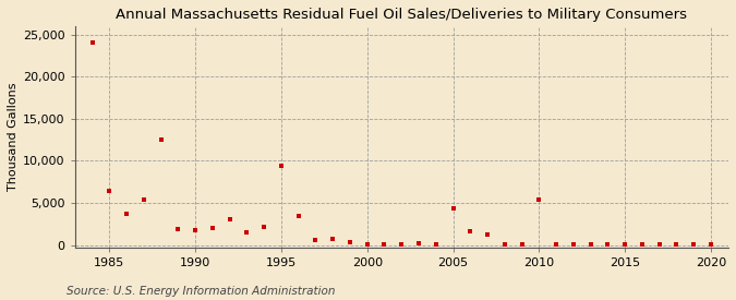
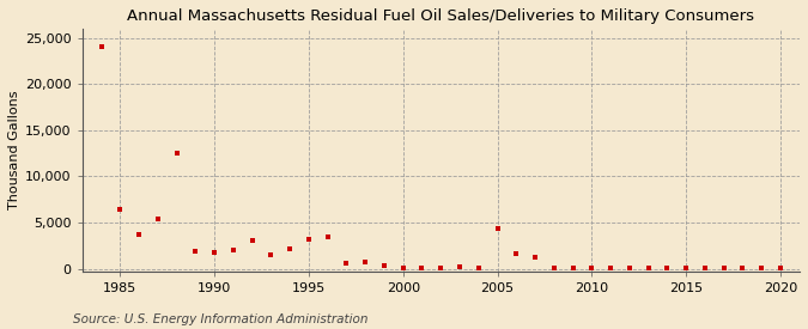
1995: 9,400 -> 3,200
2010: 5,400 -> 0
